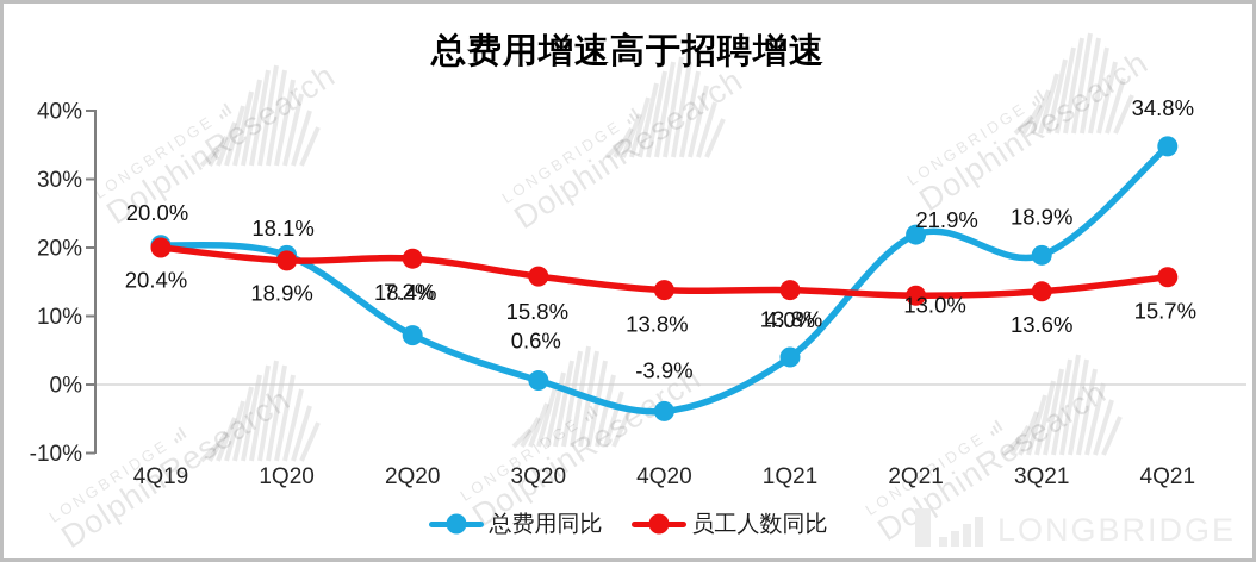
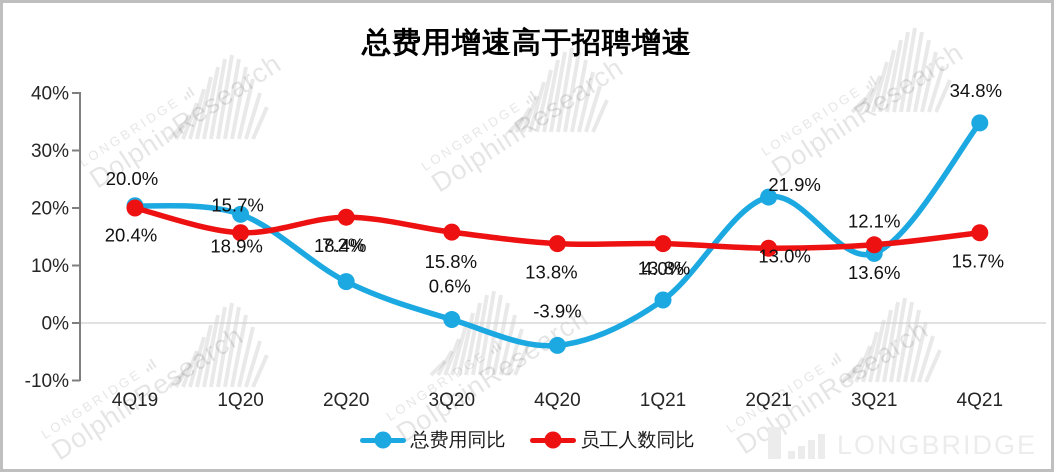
员工人数同比/1Q20: 18.1% -> 15.7%
总费用同比/3Q21: 18.9% -> 12.1%
